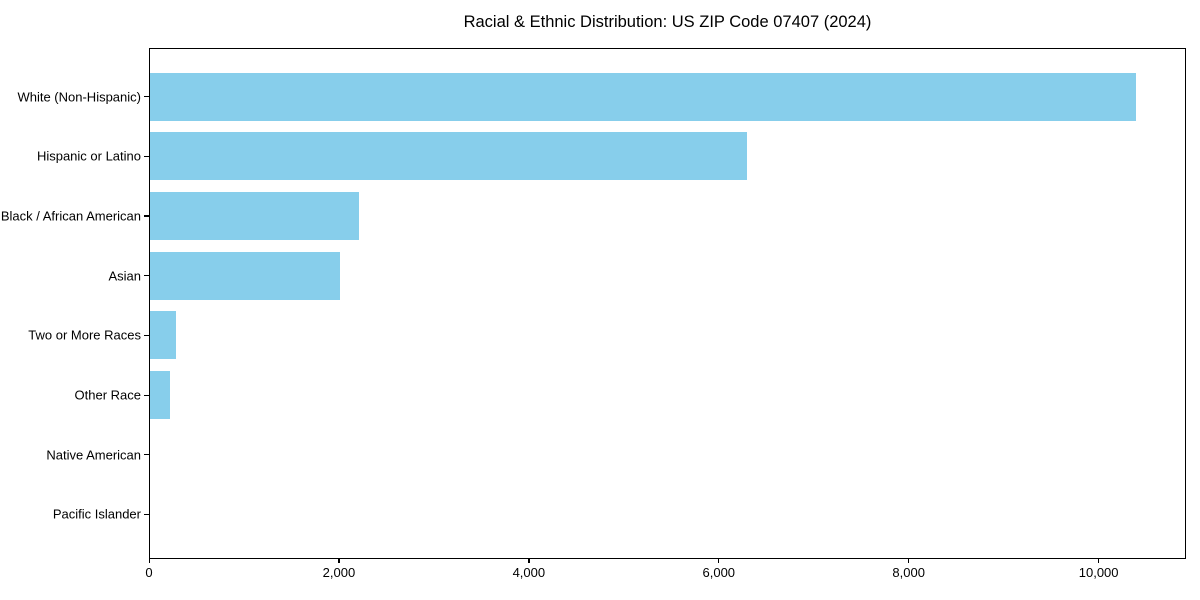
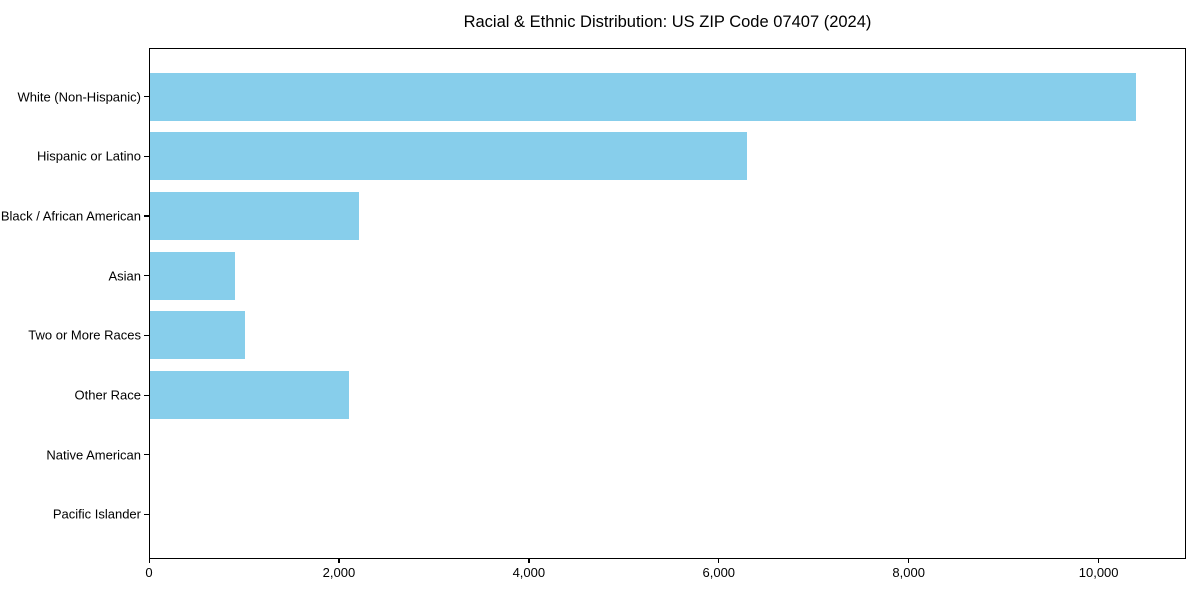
Asian: 2000 -> 900
Two or More Races: 300 -> 1000
Other Race: 200 -> 2100
